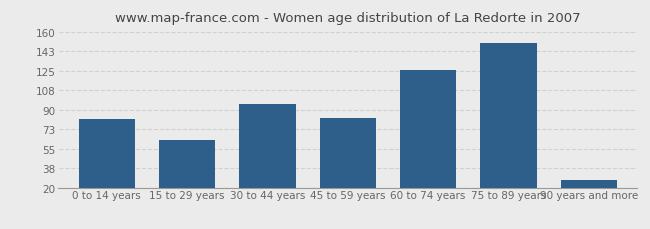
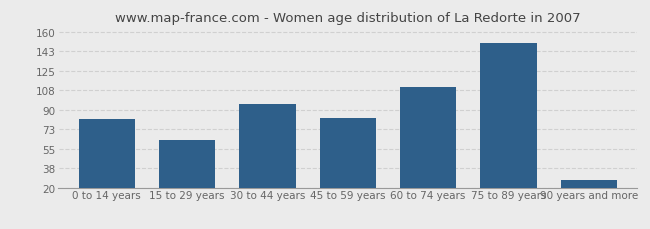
60 to 74 years: 126 -> 111
